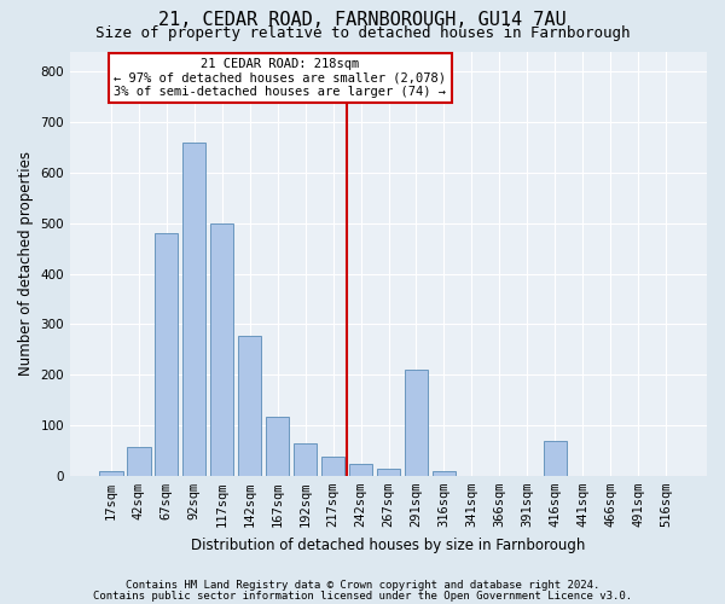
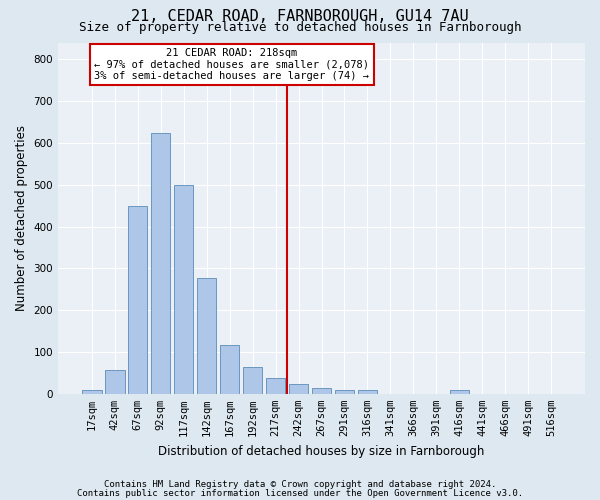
67sqm: 480 -> 450
92sqm: 660 -> 623
291sqm: 210 -> 8
416sqm: 70 -> 8
